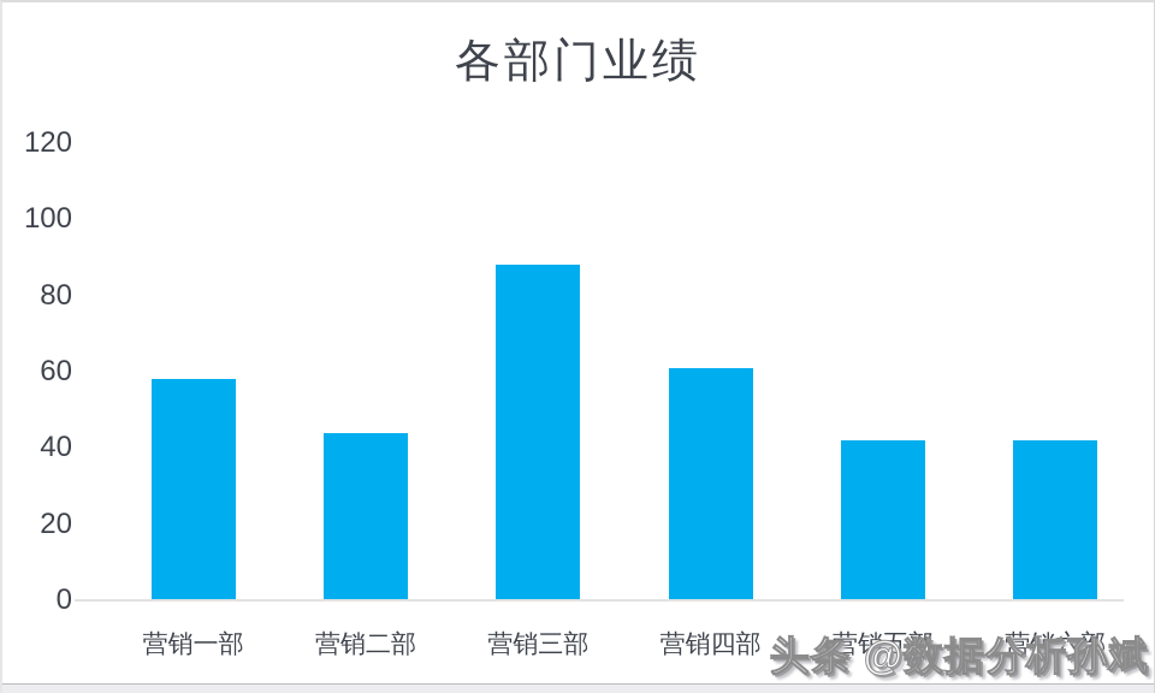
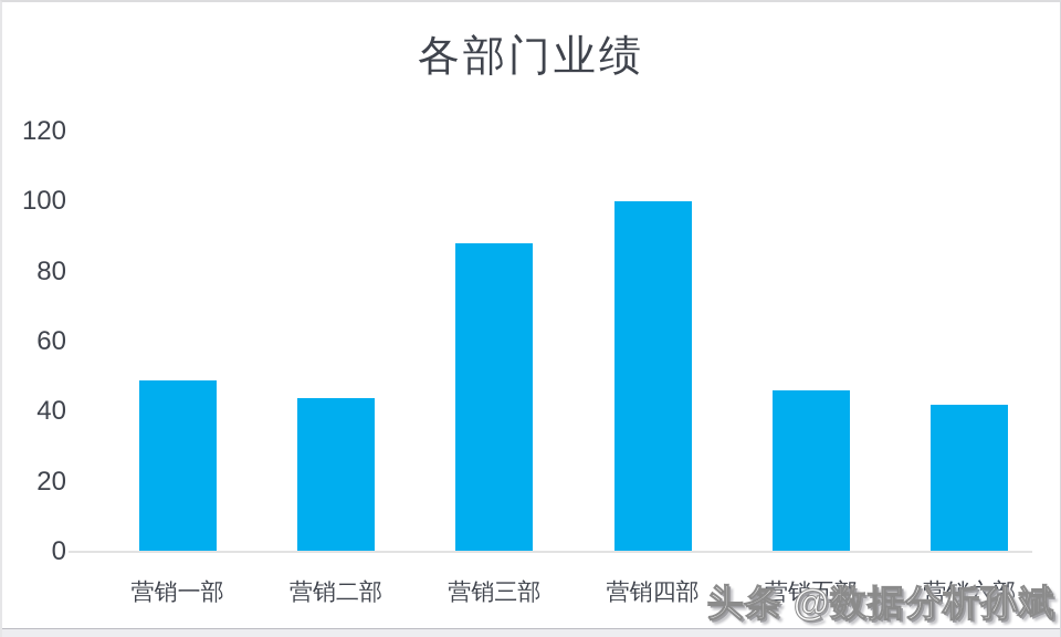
营销一部: 58 -> 49
营销四部: 61 -> 100
营销五部: 42 -> 46
